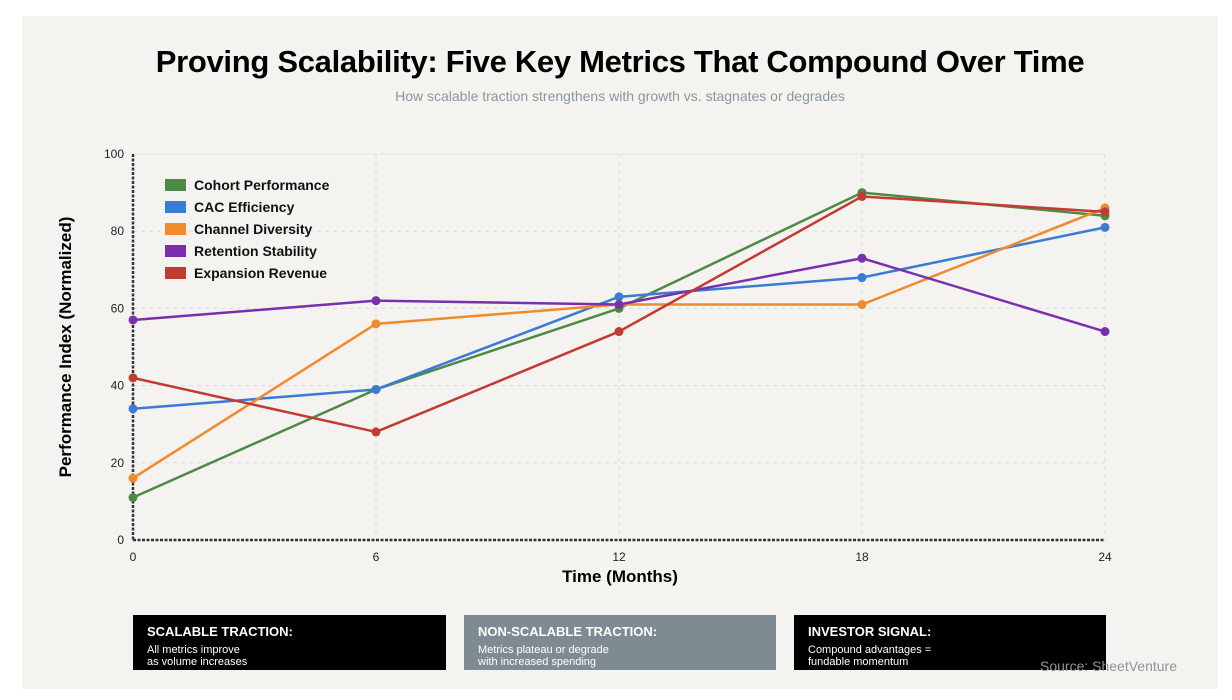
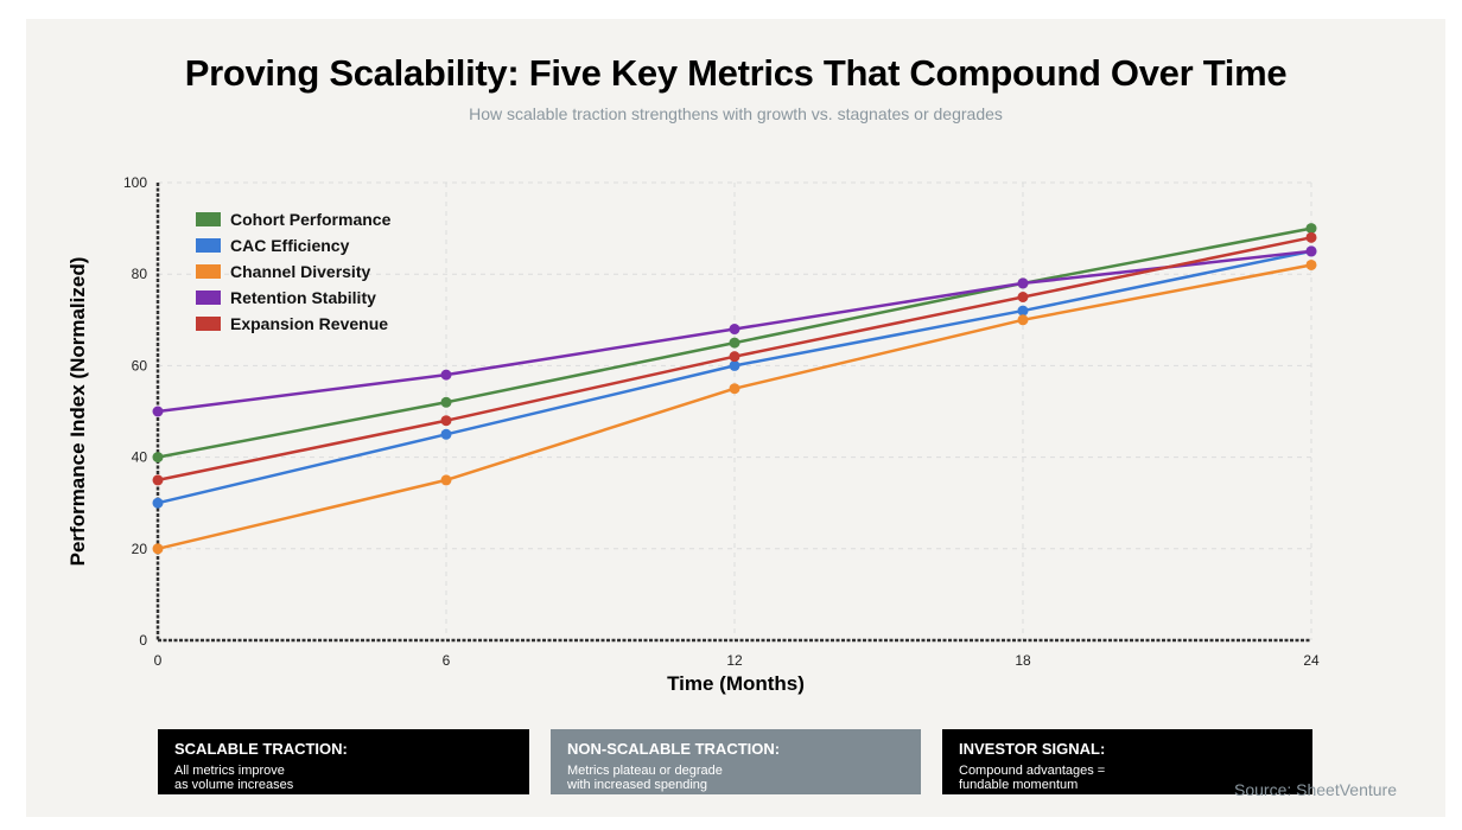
Cohort Performance/0: 11 -> 40
CAC Efficiency/0: 34 -> 30
Channel Diversity/0: 16 -> 20
Retention Stability/0: 57 -> 50
Expansion Revenue/0: 42 -> 35
Cohort Performance/6: 39 -> 52
CAC Efficiency/6: 39 -> 45
Channel Diversity/6: 56 -> 35
Retention Stability/6: 62 -> 58
Expansion Revenue/6: 28 -> 48
Cohort Performance/12: 60 -> 65
CAC Efficiency/12: 63 -> 60
Channel Diversity/12: 61 -> 55
Retention Stability/12: 61 -> 68
Expansion Revenue/12: 54 -> 62
Cohort Performance/18: 90 -> 78
CAC Efficiency/18: 68 -> 72
Channel Diversity/18: 61 -> 70
Retention Stability/18: 73 -> 78
Expansion Revenue/18: 89 -> 75
Cohort Performance/24: 84 -> 90
CAC Efficiency/24: 81 -> 85
Channel Diversity/24: 86 -> 82
Retention Stability/24: 54 -> 85
Expansion Revenue/24: 85 -> 88
